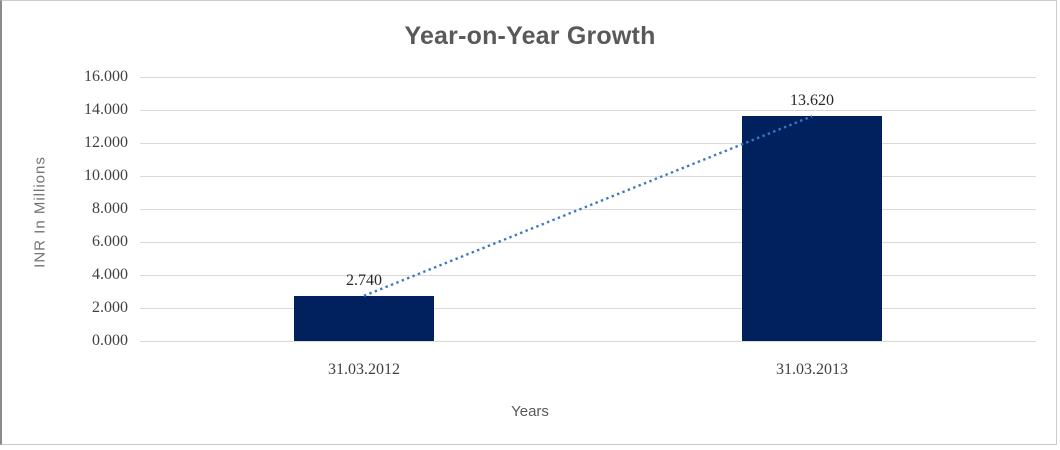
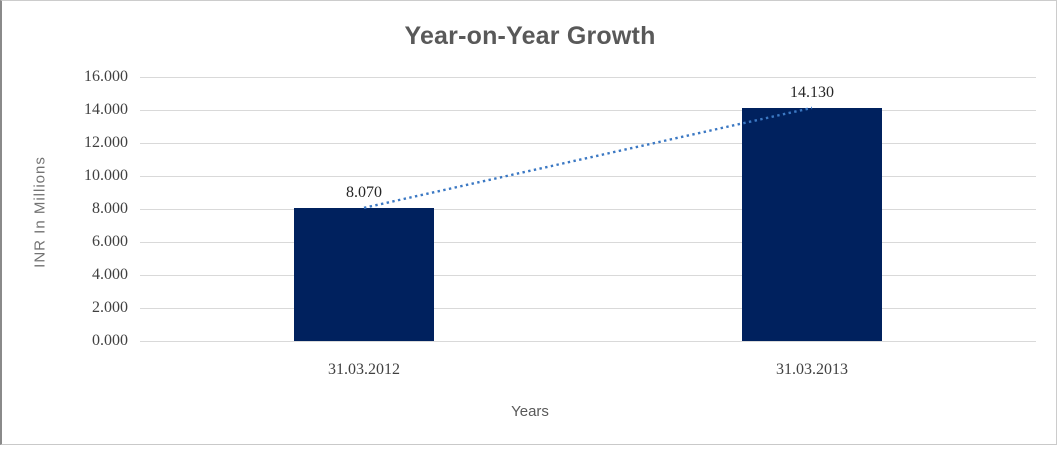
31.03.2012: 2.740 -> 8.070
31.03.2013: 13.620 -> 14.130
